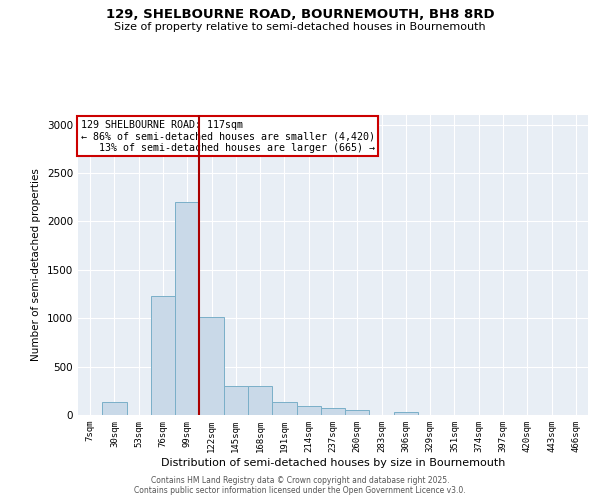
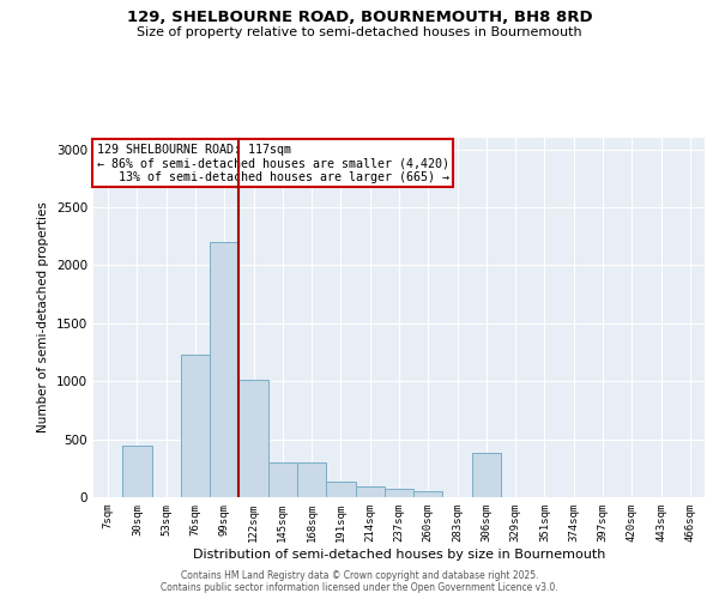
30sqm: 130 -> 440
306sqm: 30 -> 380
